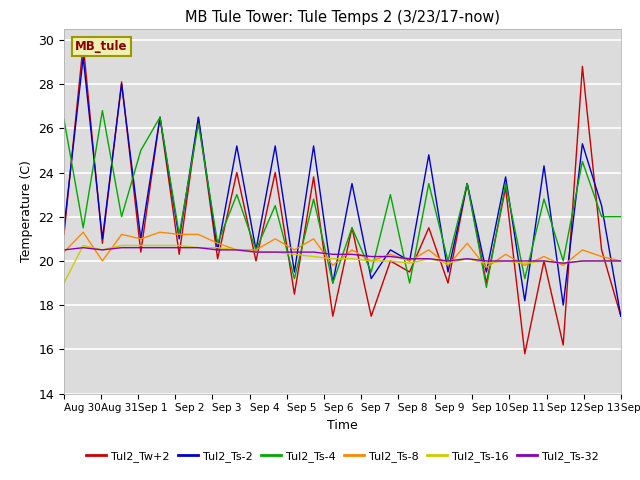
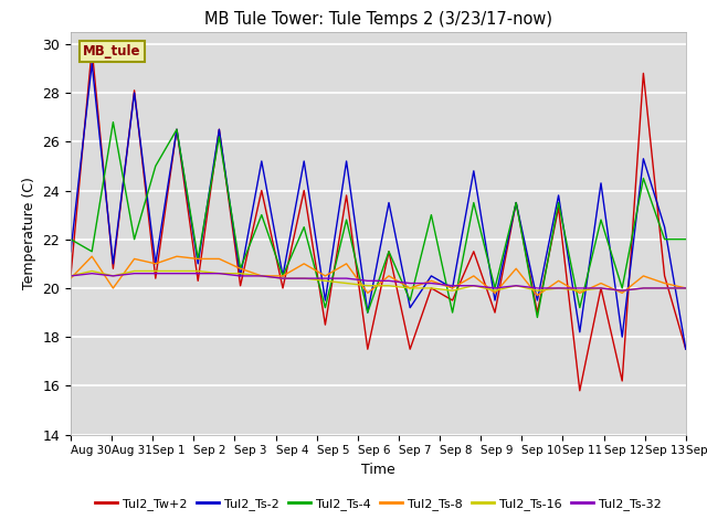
Tul2_Tw+2/Aug 30: 21.2 -> 20.5
Tul2_Ts-4/Aug 30: 26.4 -> 22.0
Tul2_Ts-16/Aug 30: 19.0 -> 20.5
